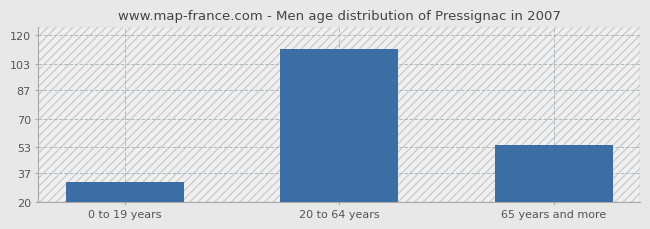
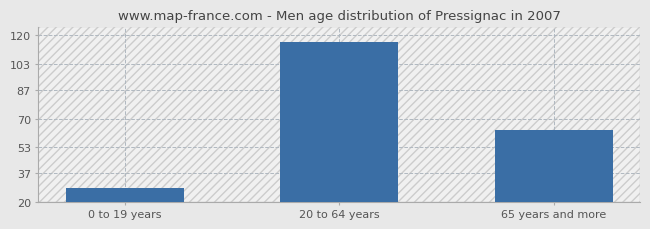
0 to 19 years: 32 -> 28
20 to 64 years: 112 -> 116
65 years and more: 54 -> 63
